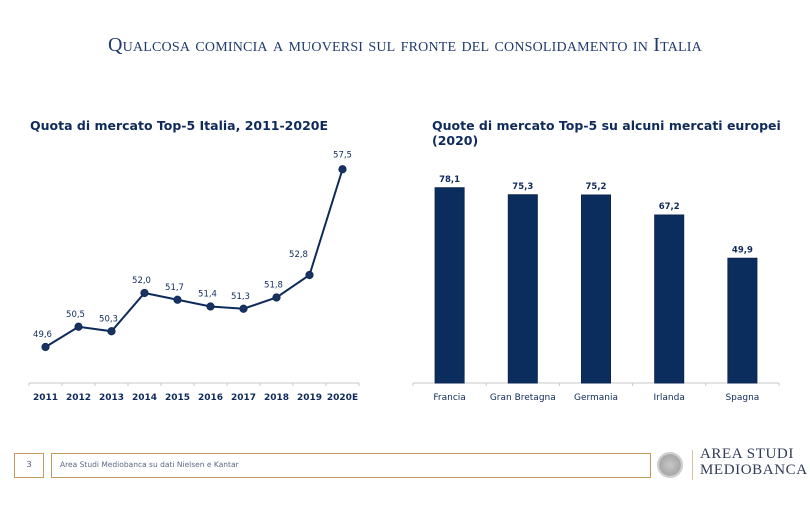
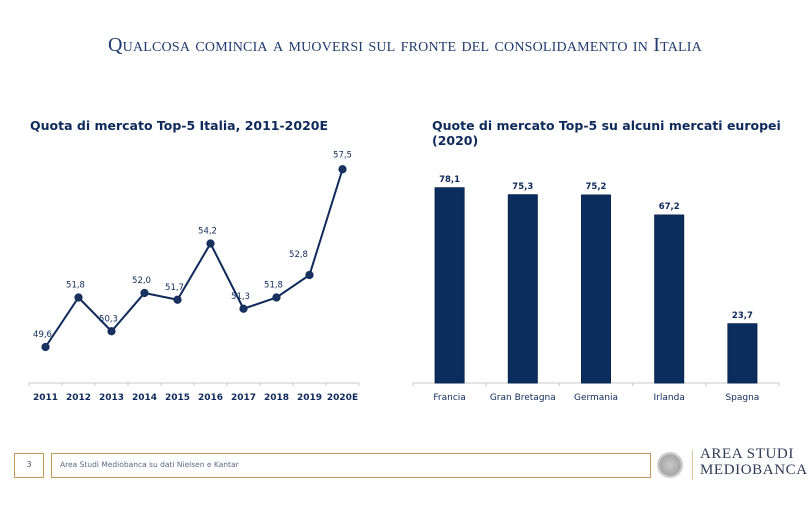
Quota di mercato Top-5 Italia, 2011-2020E/2012: 50,5 -> 51,8
Quota di mercato Top-5 Italia, 2011-2020E/2016: 51,4 -> 54,2
Quote di mercato Top-5 su alcuni mercati europei (2020)/Spagna: 49,9 -> 23,7
